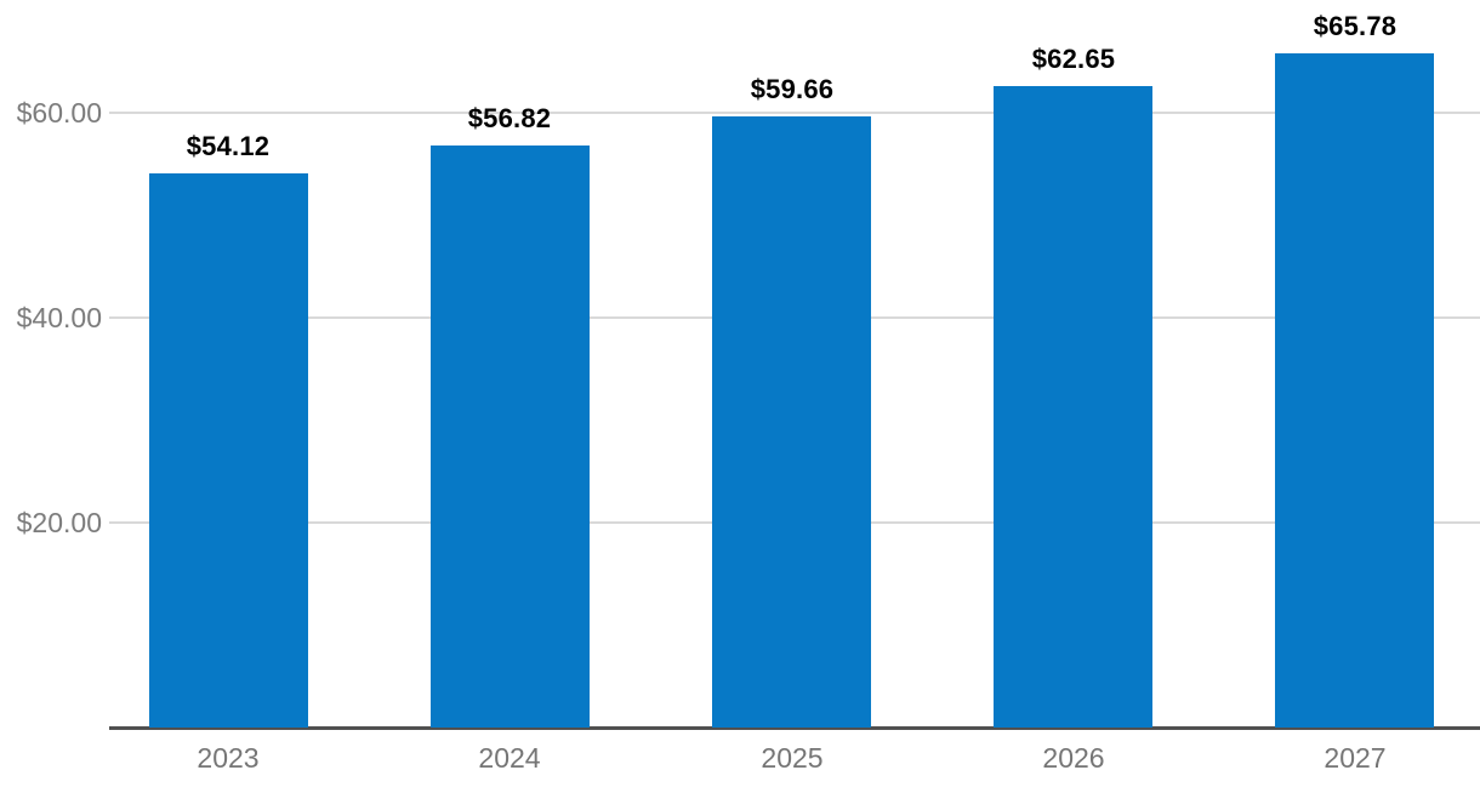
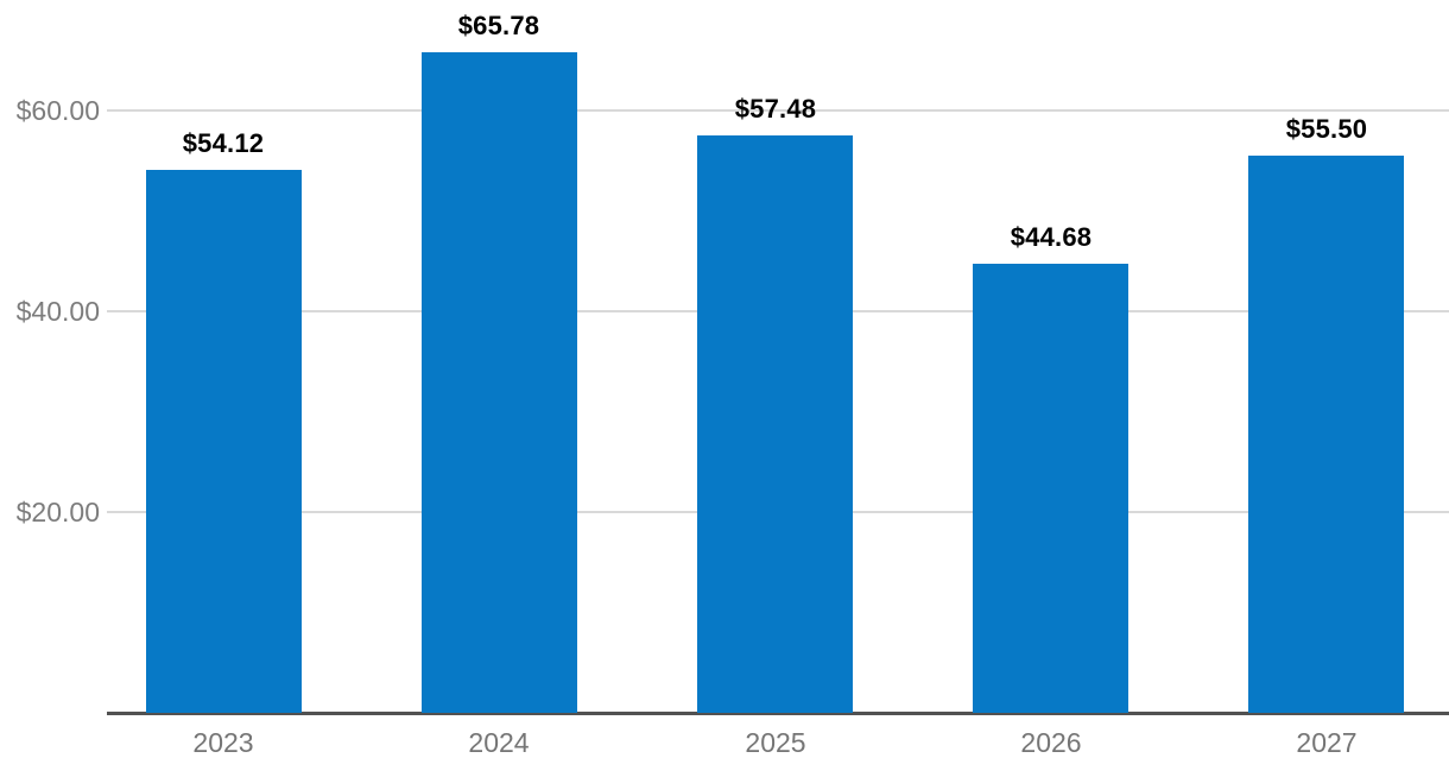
2024: $56.82 -> $65.78
2025: $59.66 -> $57.48
2026: $62.65 -> $44.68
2027: $65.78 -> $55.50
